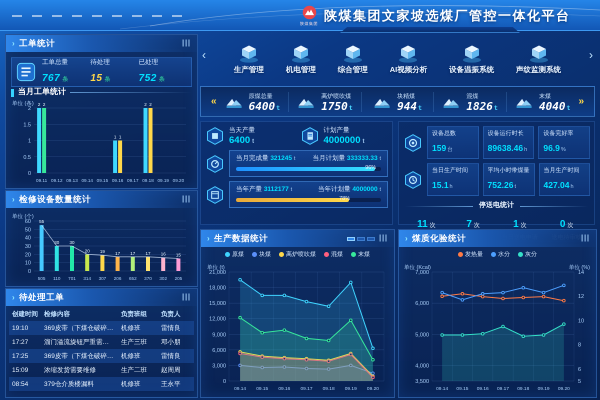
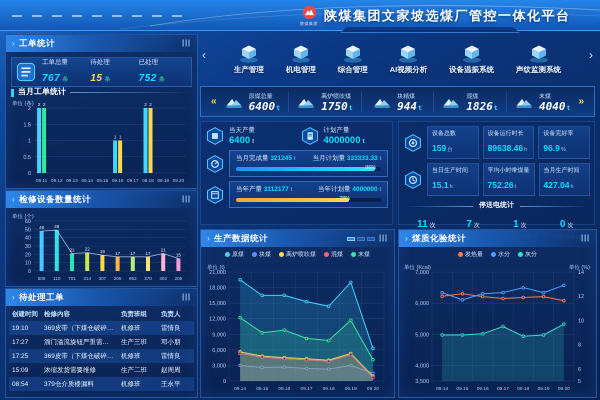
检修设备数量统计/505: 55 -> 48
检修设备数量统计/110: 30 -> 49
检修设备数量统计/701: 30 -> 21
检修设备数量统计/314: 20 -> 22
检修设备数量统计/302: 16 -> 21
